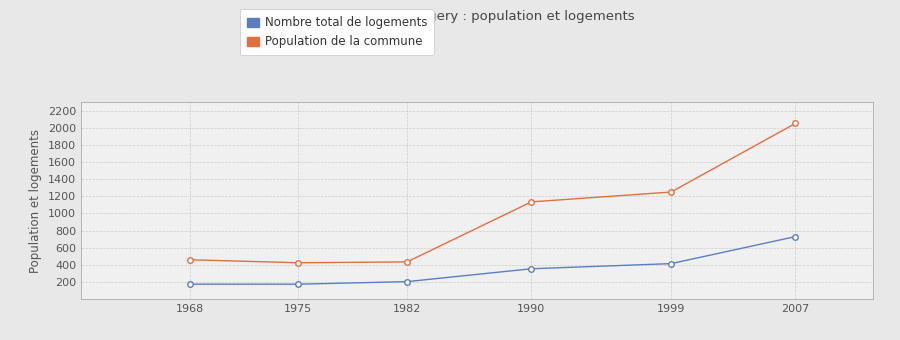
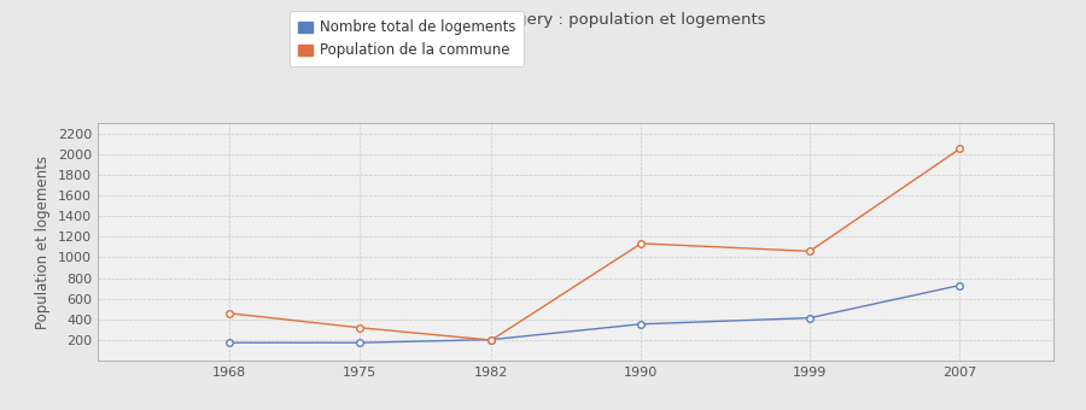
Population de la commune/1975: 420 -> 320
Population de la commune/1982: 440 -> 200
Population de la commune/1999: 1250 -> 1060
